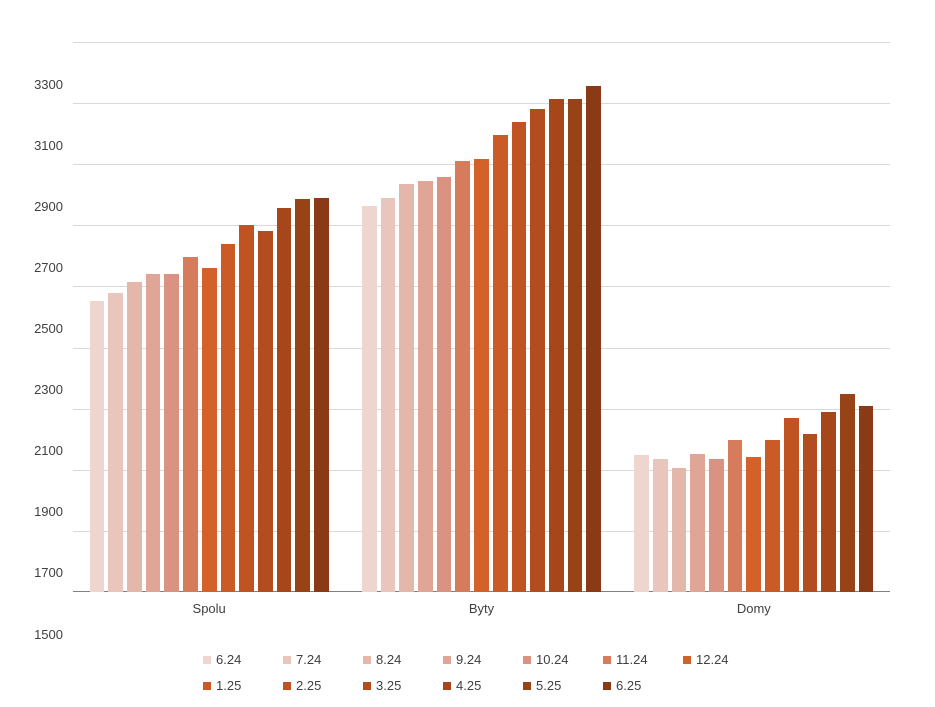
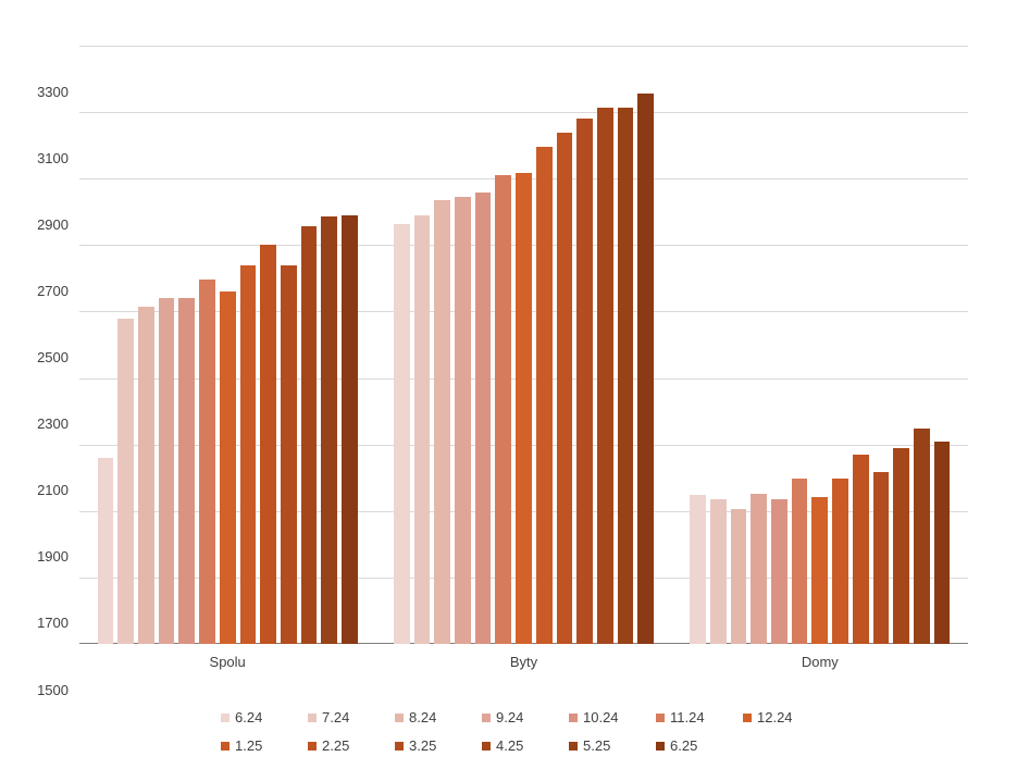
6.24/Spolu: 2450 -> 2060
3.25/Spolu: 2680 -> 2640
